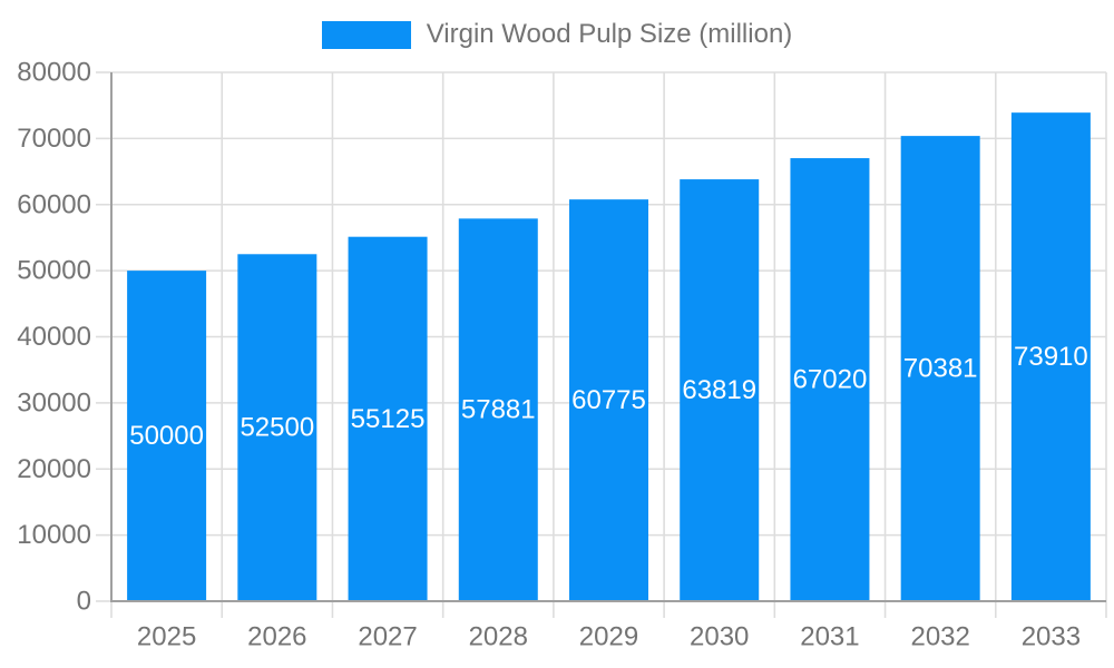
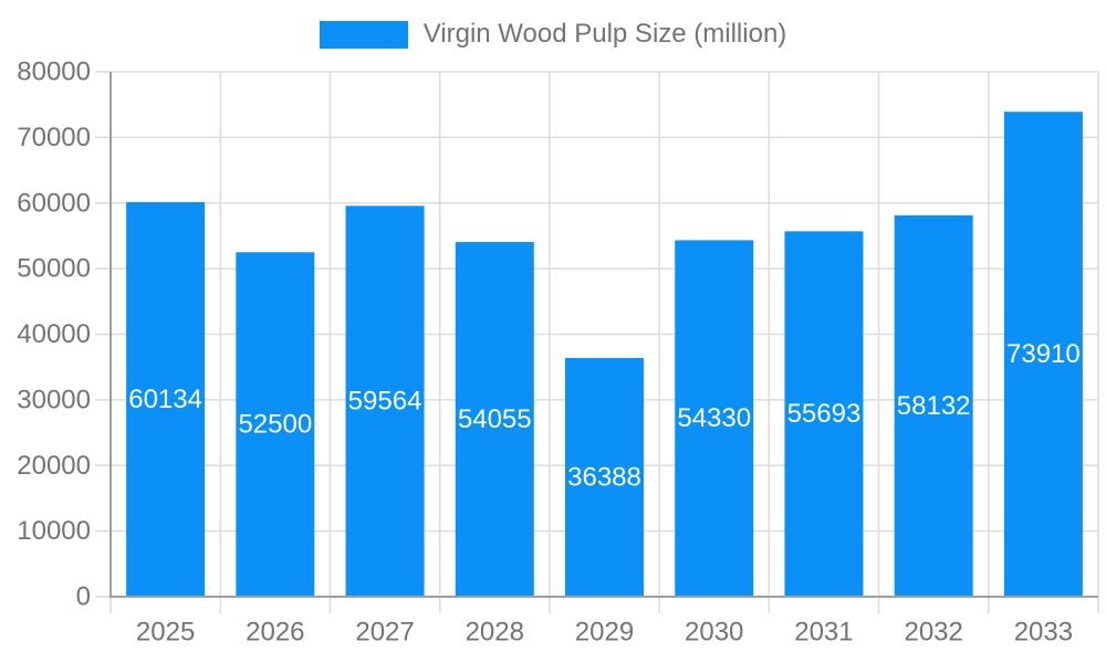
2025: 50000 -> 60134
2027: 55125 -> 59564
2028: 57881 -> 54055
2029: 60775 -> 36388
2030: 63819 -> 54330
2031: 67020 -> 55693
2032: 70381 -> 58132
